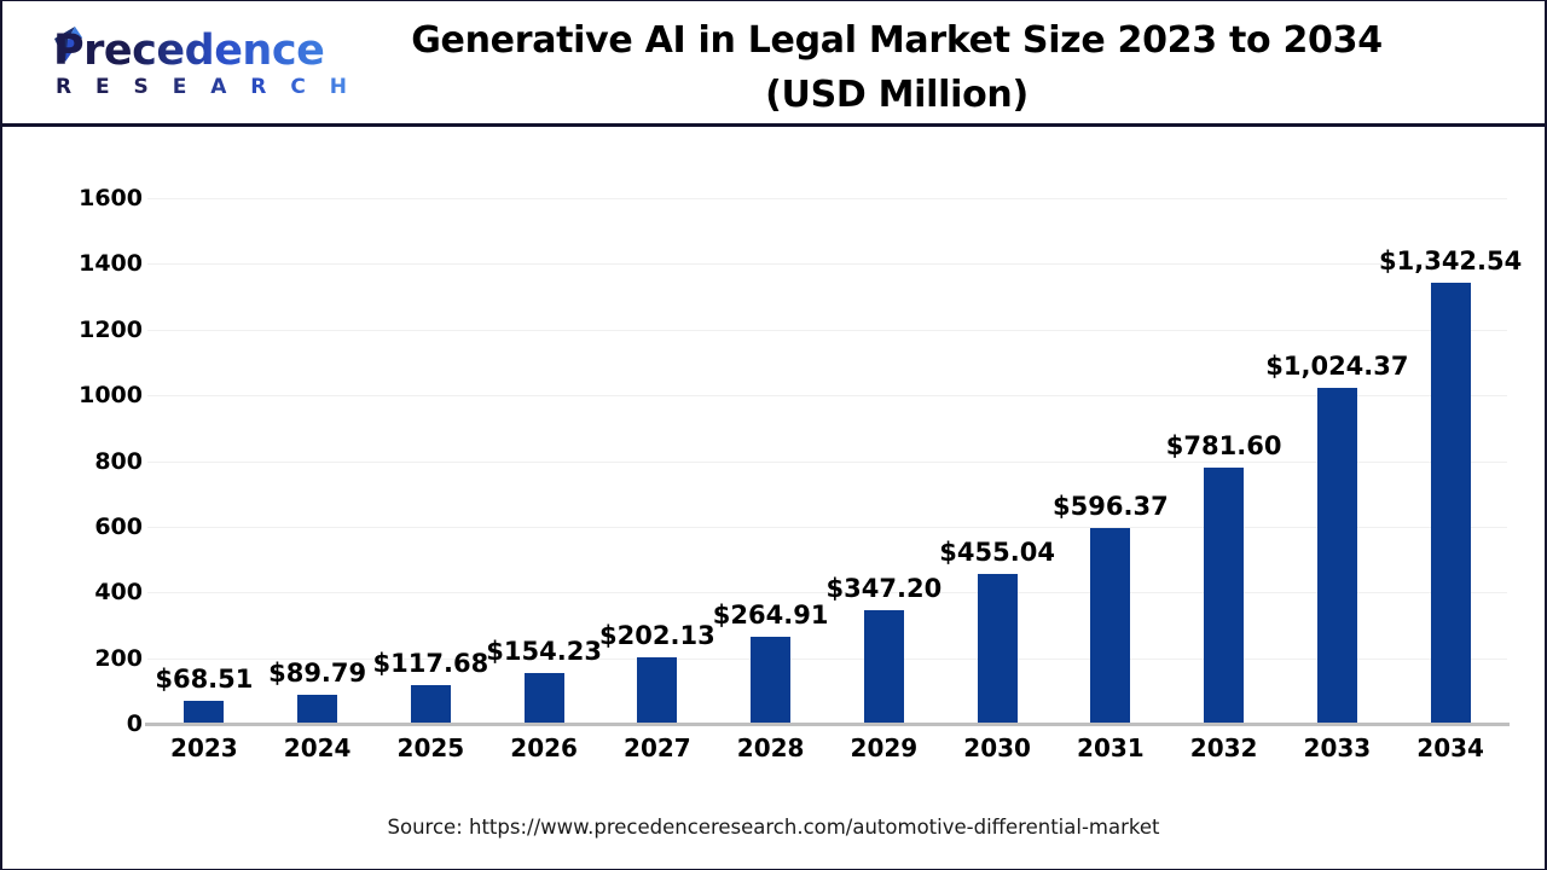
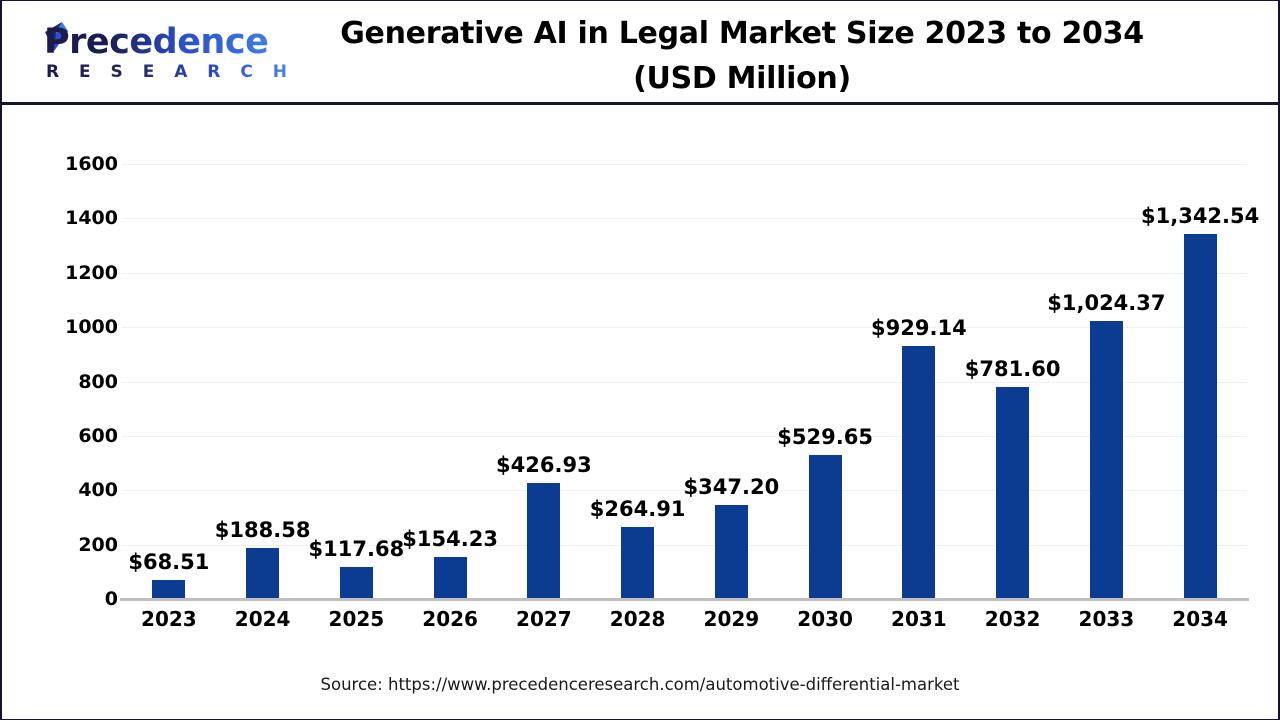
2024: $89.79 -> $188.58
2027: $202.13 -> $426.93
2030: $455.04 -> $529.65
2031: $596.37 -> $929.14
